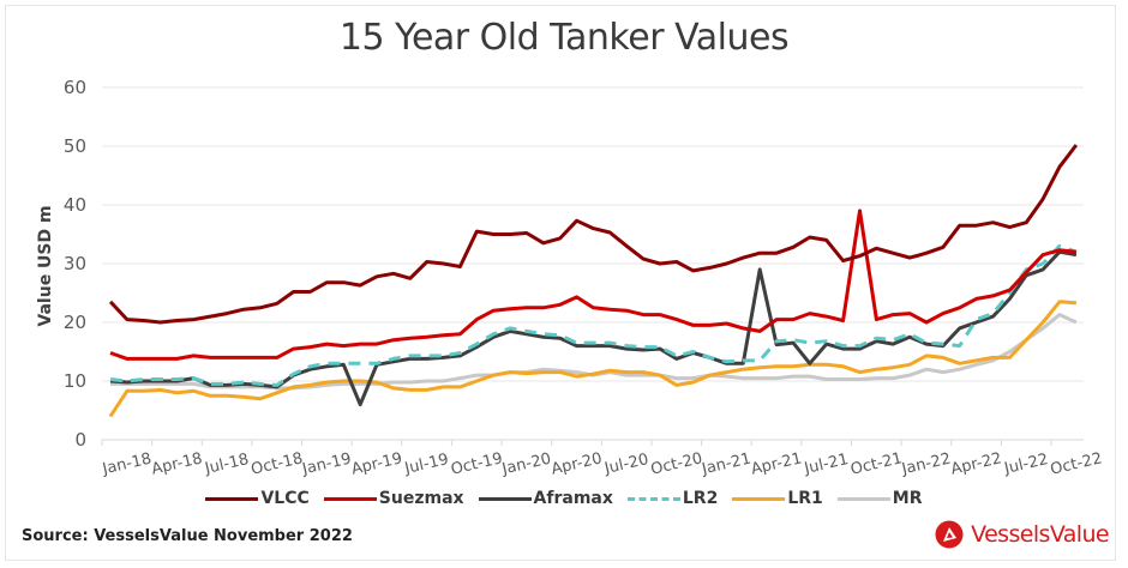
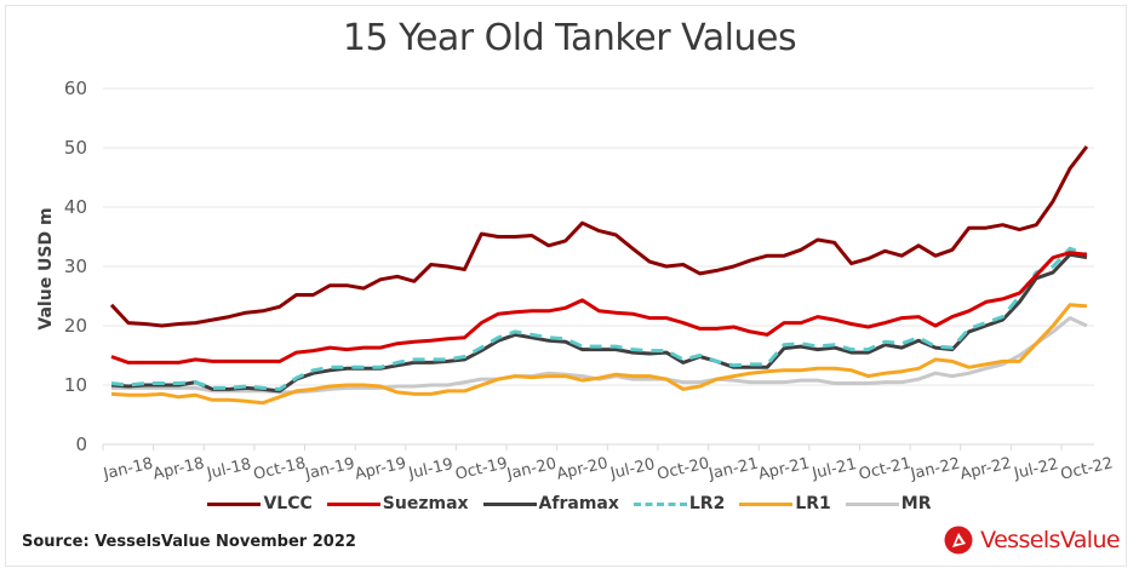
LR1/Jan-18: 4 -> 8
Aframax/Apr-19: 6 -> 13
Aframax/Apr-21: 29 -> 13
Aframax/Jul-21: 13 -> 16
Suezmax/Oct-21: 39 -> 20
VLCC/Jan-22: 31 -> 34
LR2/Apr-22: 16 -> 20
